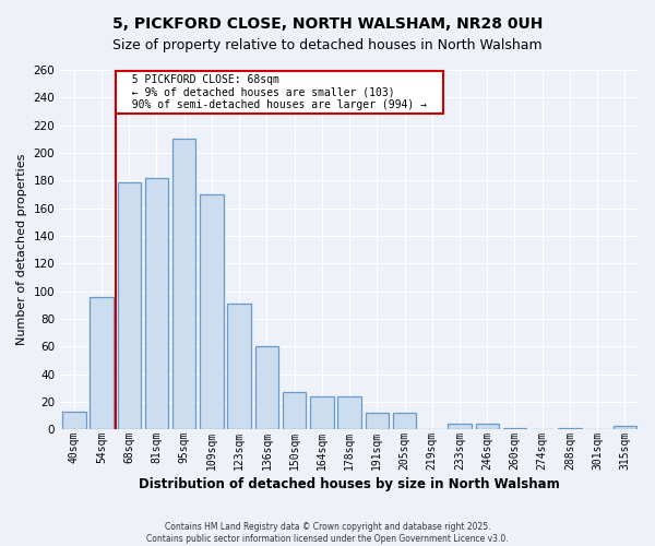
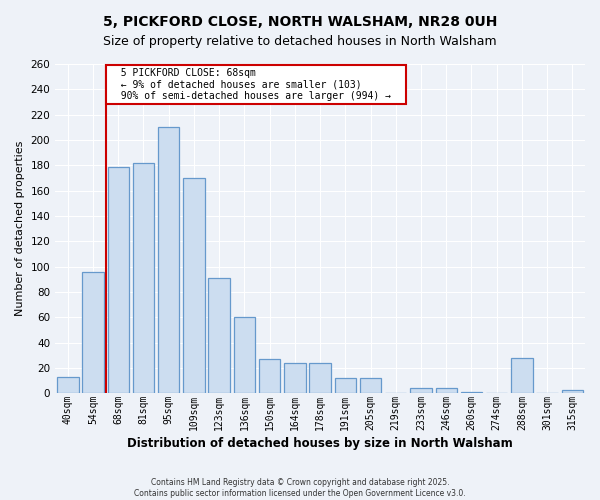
288sqm: 1 -> 28
